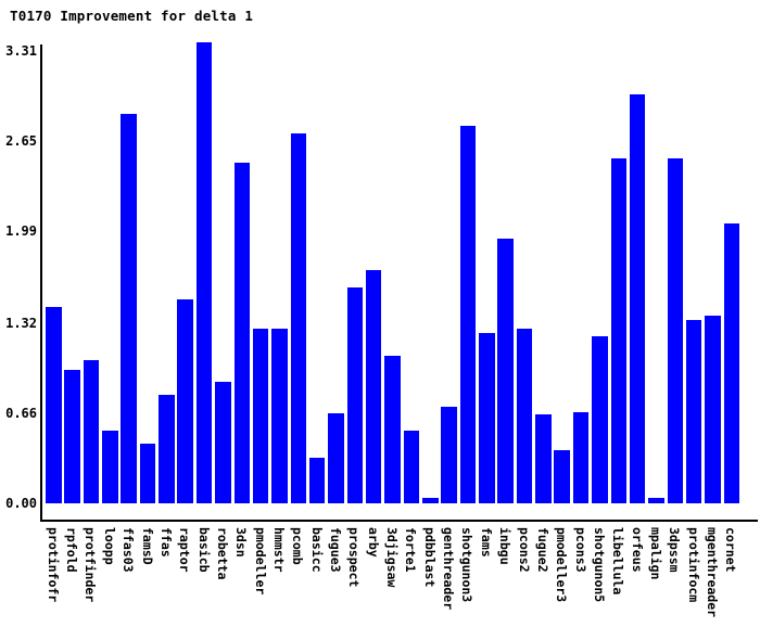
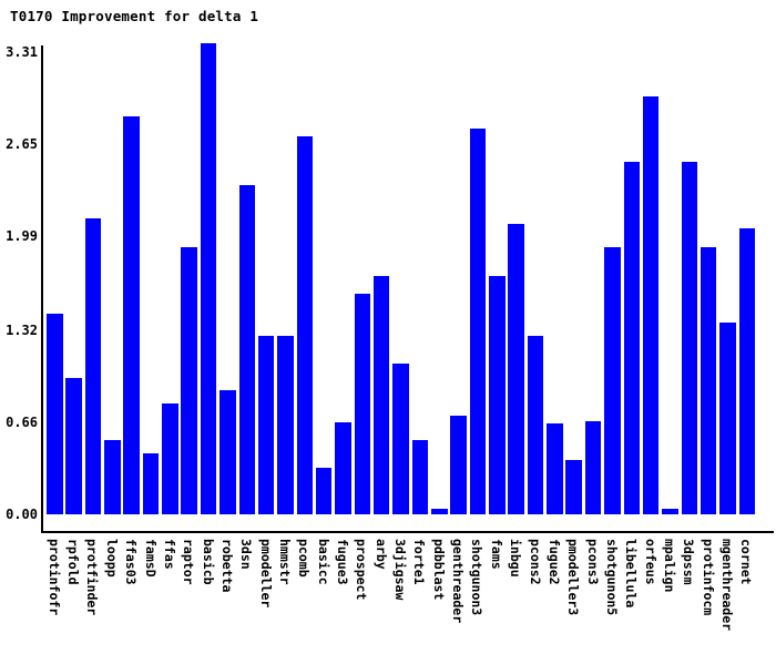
protfinder: 1.05 -> 2.12
raptor: 1.49 -> 1.91
3dsn: 2.49 -> 2.36
fams: 1.25 -> 1.71
inbgu: 1.94 -> 2.08
shotgunon5: 1.22 -> 1.91
protinfocm: 1.34 -> 1.91
